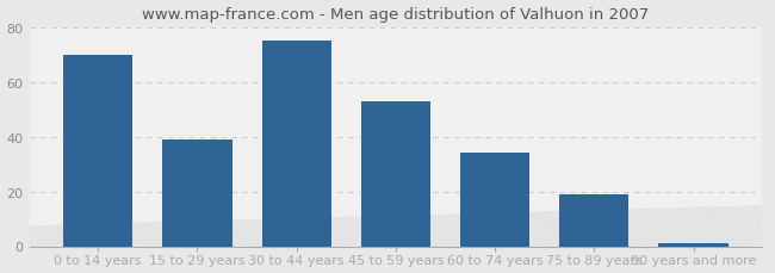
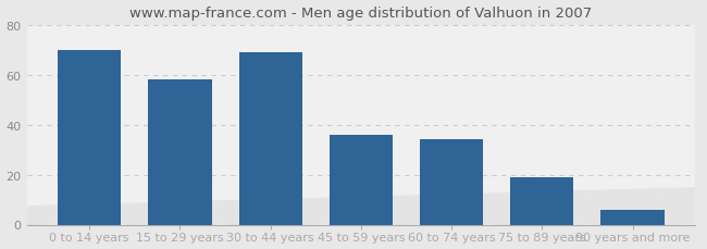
15 to 29 years: 39 -> 58
30 to 44 years: 75 -> 69
45 to 59 years: 53 -> 36
90 years and more: 1 -> 6
